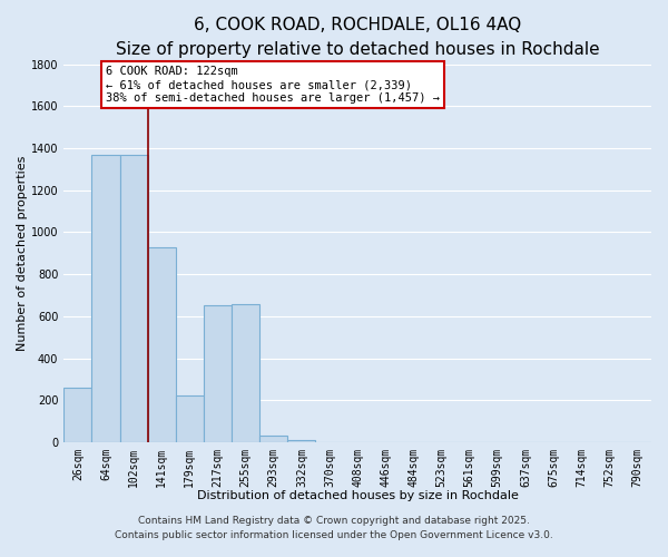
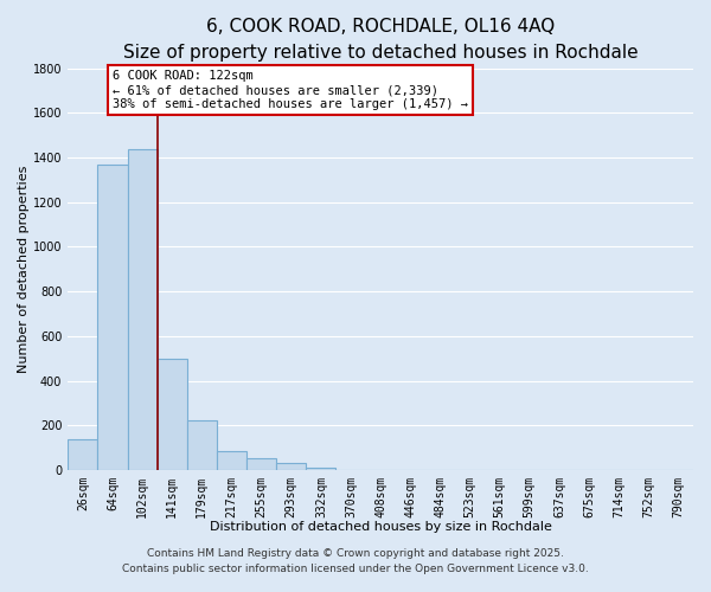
26sqm: 260 -> 140
102sqm: 1370 -> 1440
141sqm: 930 -> 500
217sqm: 650 -> 80
255sqm: 660 -> 60
